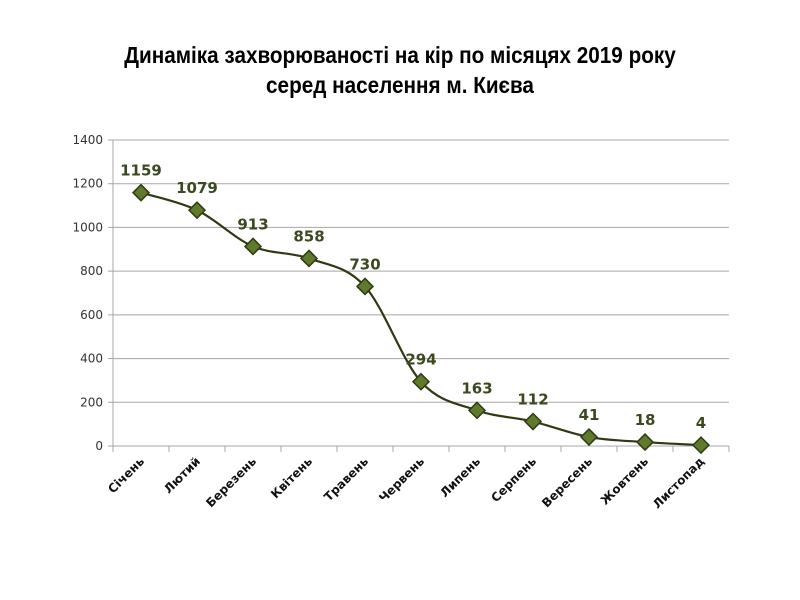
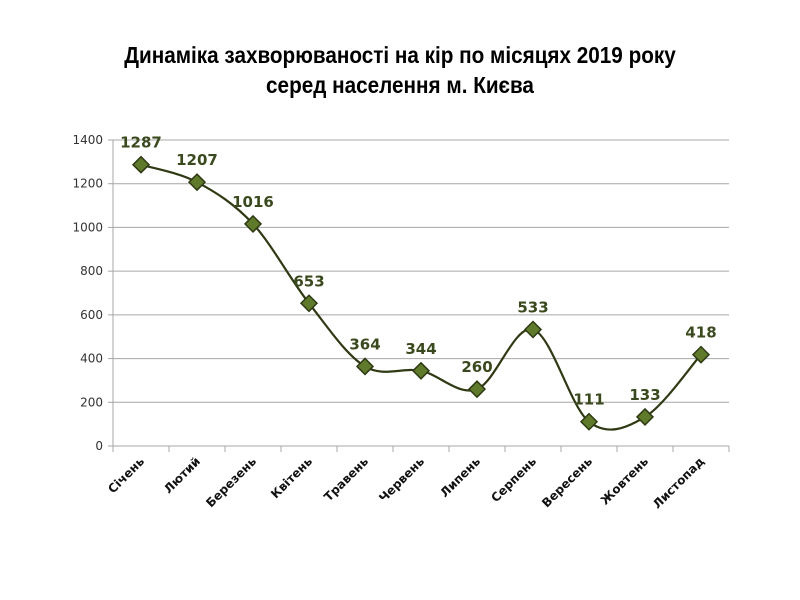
Січень: 1159 -> 1287
Лютий: 1079 -> 1207
Березень: 913 -> 1016
Квітень: 858 -> 653
Травень: 730 -> 364
Червень: 294 -> 344
Липень: 163 -> 260
Серпень: 112 -> 533
Вересень: 41 -> 111
Жовтень: 18 -> 133
Листопад: 4 -> 418
